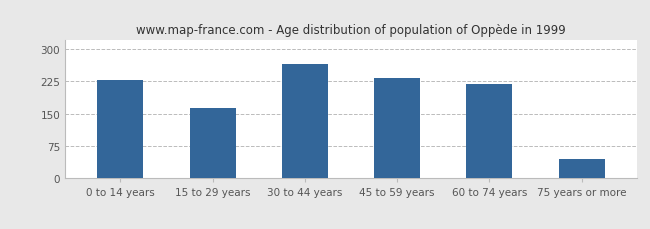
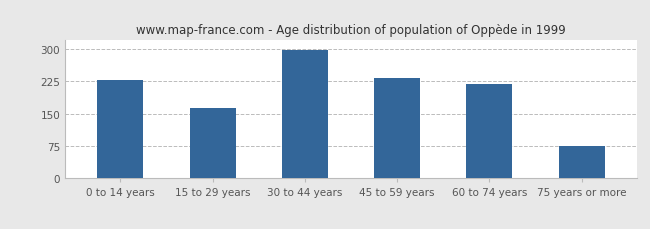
30 to 44 years: 265 -> 298
75 years or more: 45 -> 74
